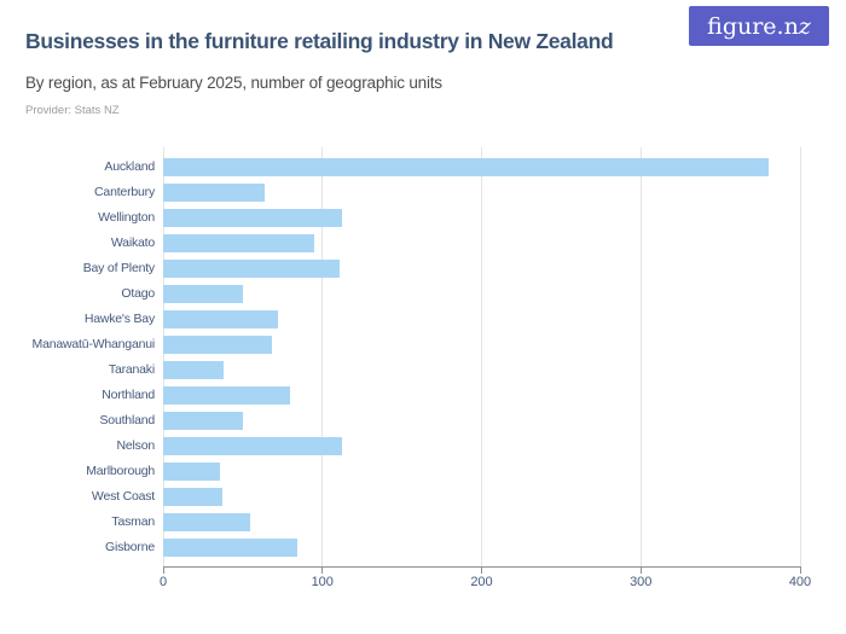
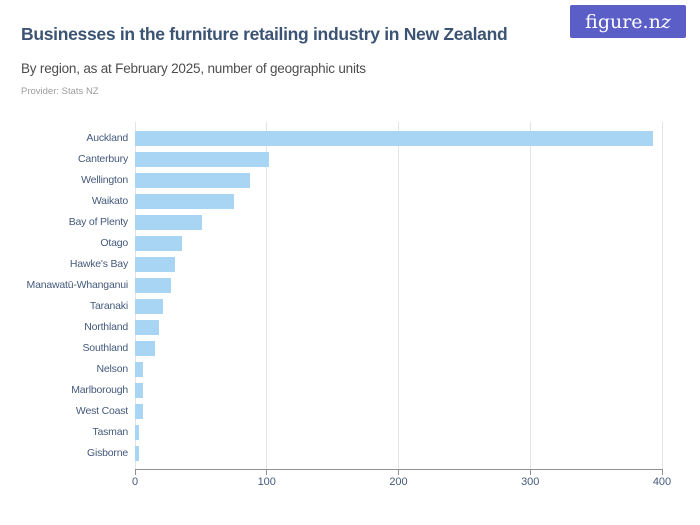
Auckland: 380 -> 393
Canterbury: 64 -> 102
Wellington: 112 -> 87
Waikato: 95 -> 75
Bay of Plenty: 111 -> 51
Otago: 50 -> 36
Hawke's Bay: 72 -> 30
Manawatū-Whanganui: 68 -> 27
Taranaki: 38 -> 21
Northland: 80 -> 18
Southland: 50 -> 15
Nelson: 112 -> 6
Marlborough: 36 -> 6
West Coast: 37 -> 6
Tasman: 55 -> 3
Gisborne: 84 -> 3
